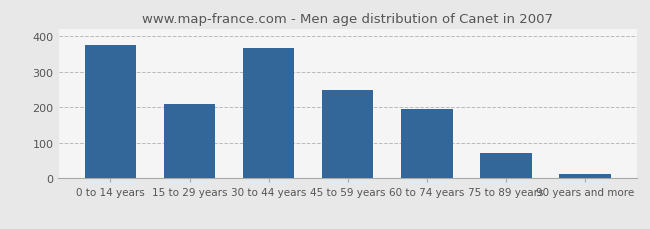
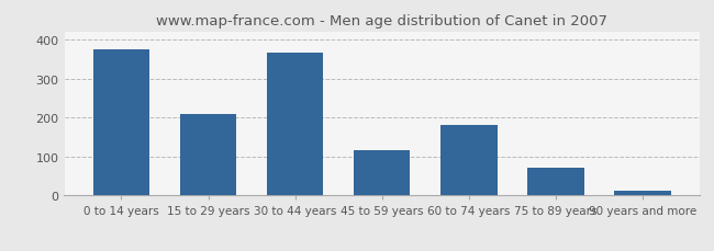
45 to 59 years: 248 -> 115
60 to 74 years: 195 -> 180
